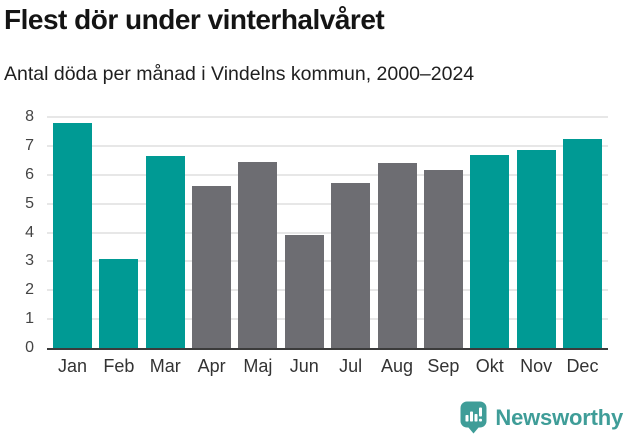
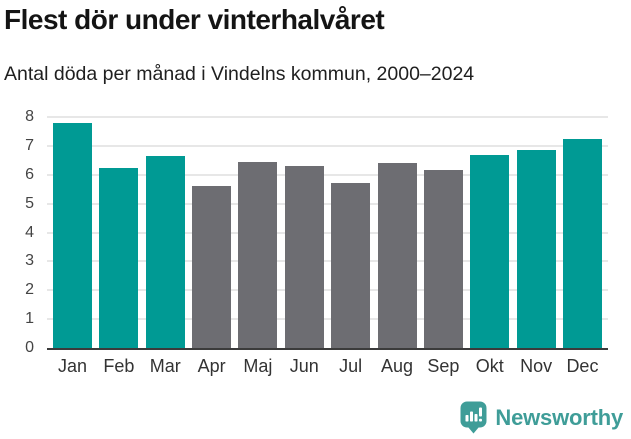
Feb: 3.1 -> 6.2
Jun: 3.9 -> 6.3
